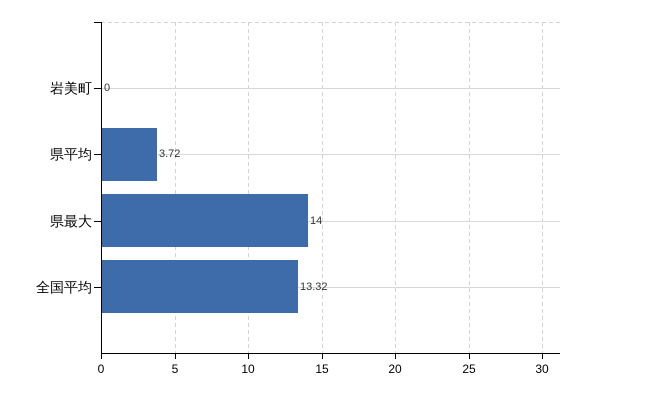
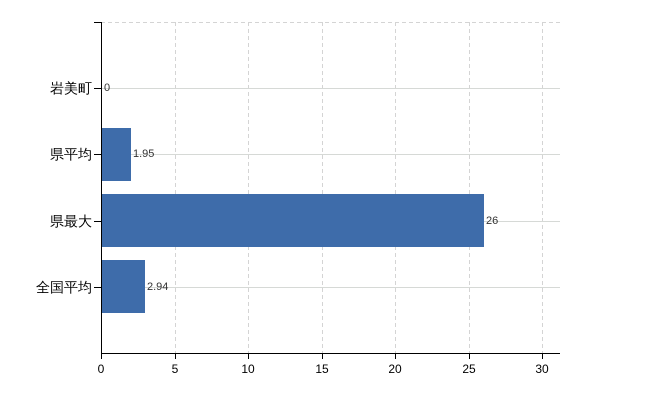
県平均: 3.72 -> 1.95
県最大: 14 -> 26
全国平均: 13.32 -> 2.94
